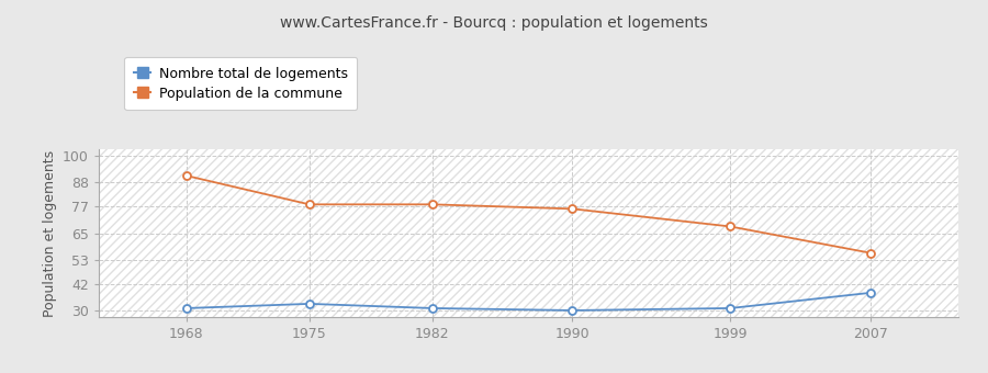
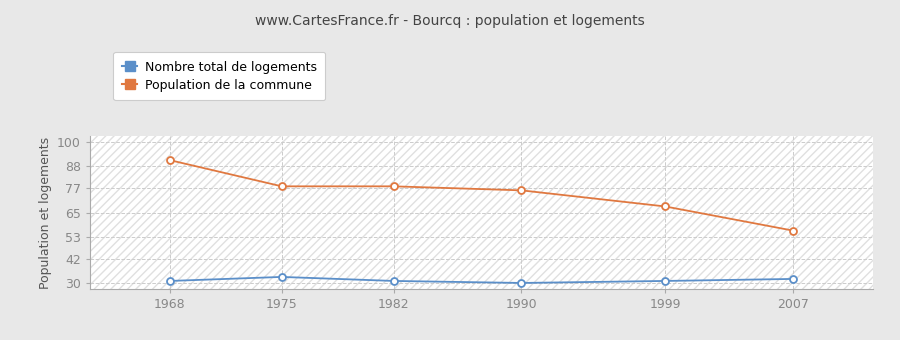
Nombre total de logements/2007: 38 -> 32
